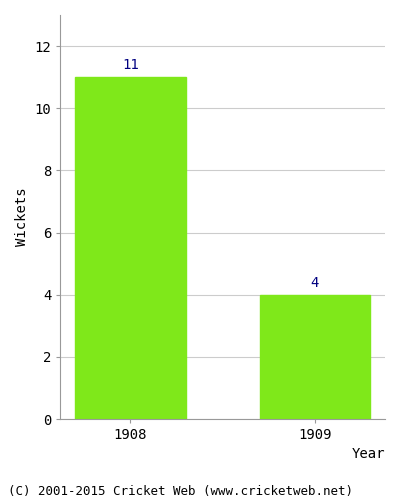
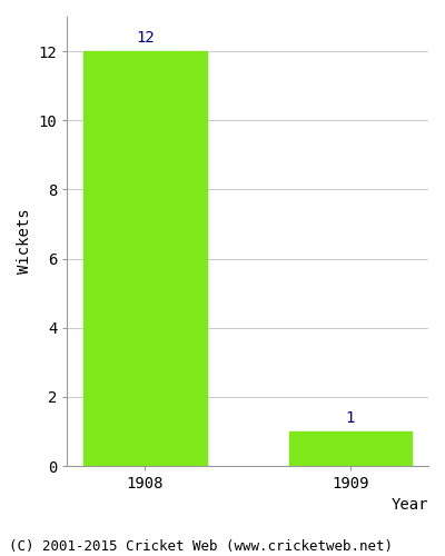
1908: 11 -> 12
1909: 4 -> 1
